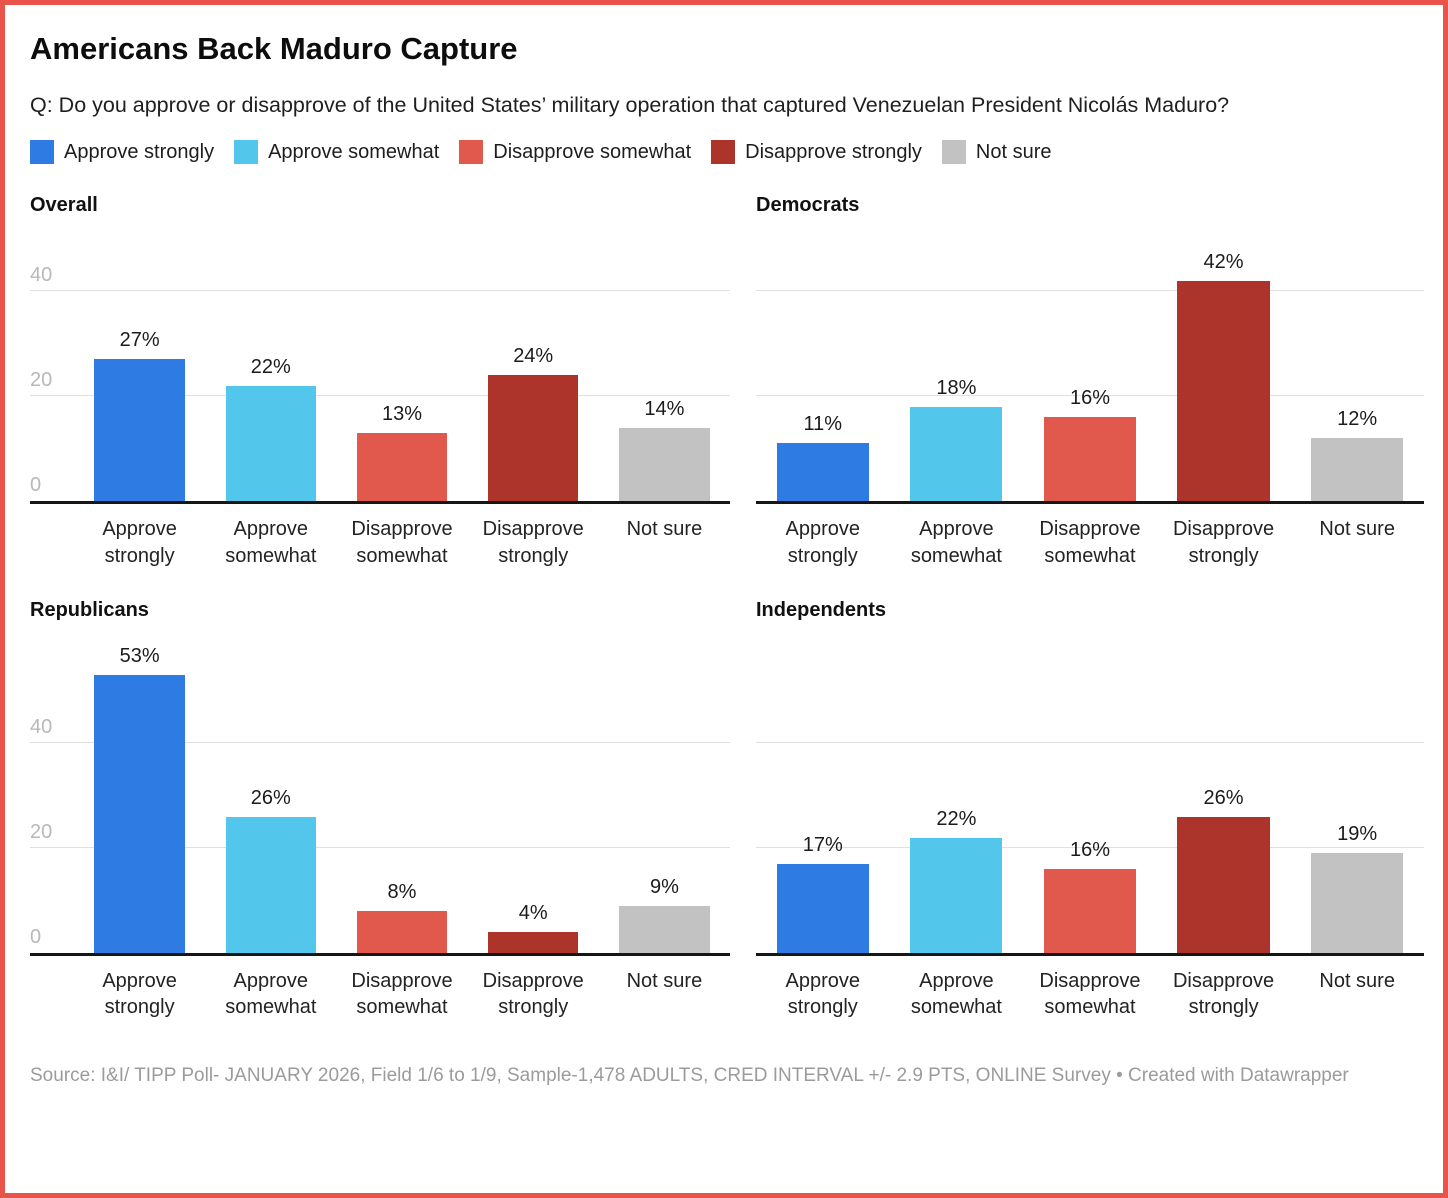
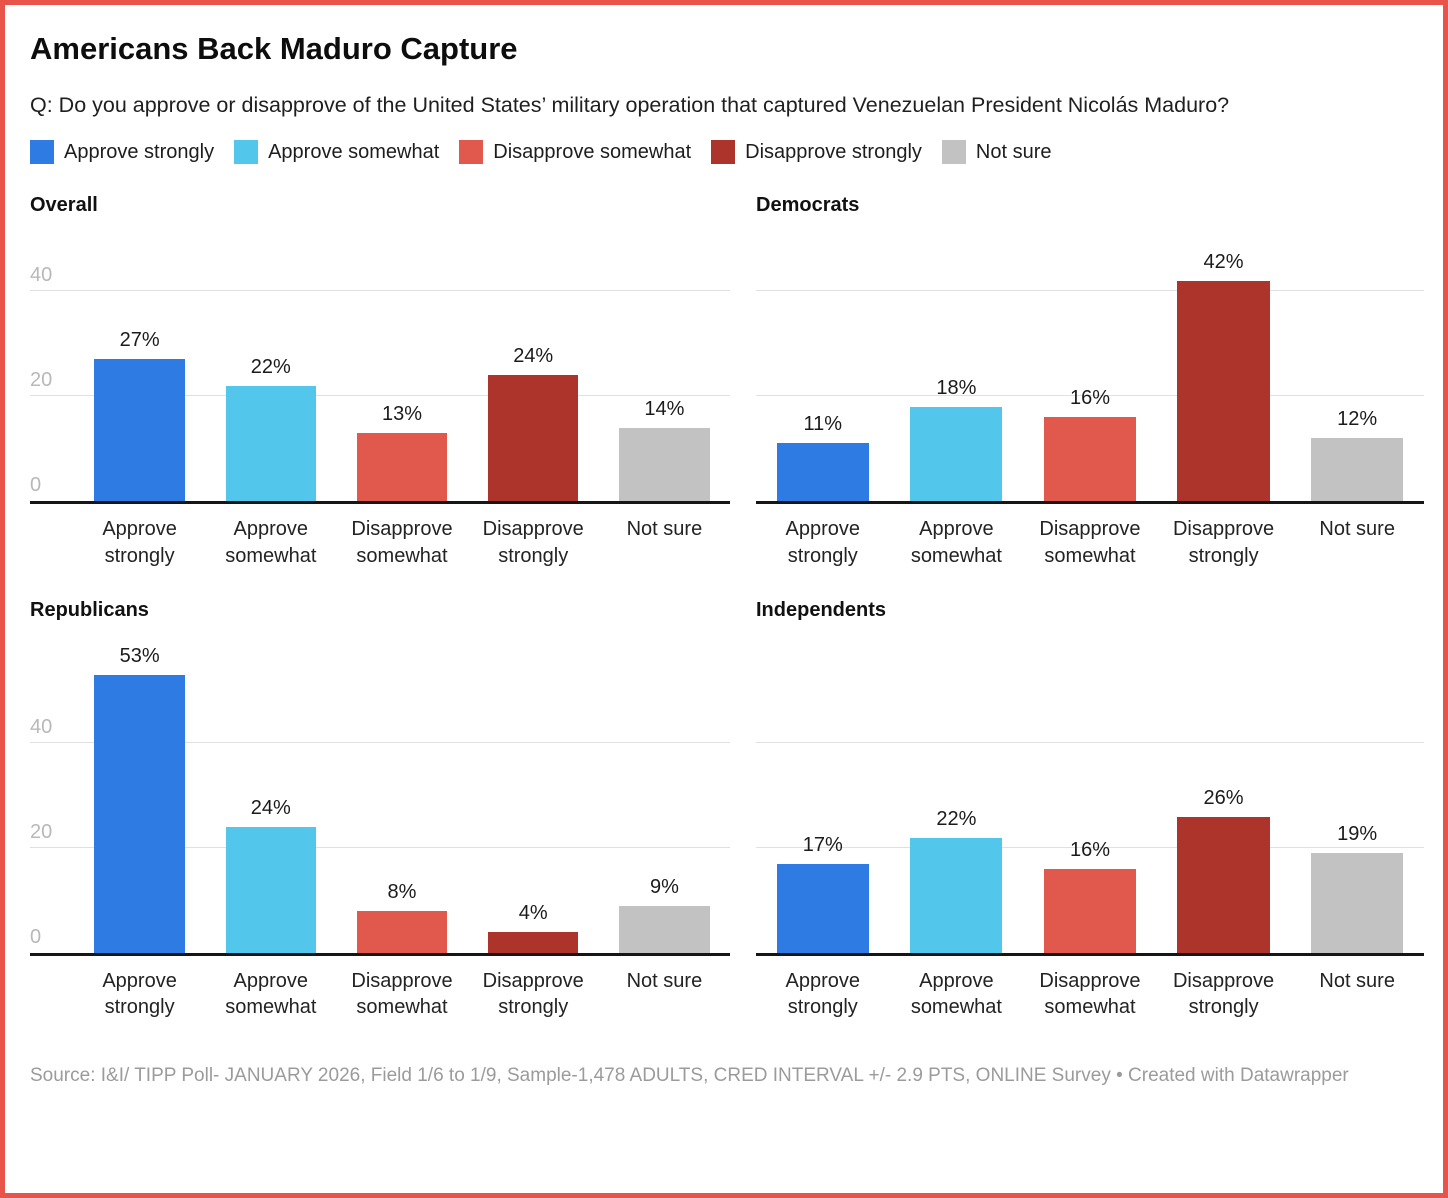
Republicans/Approve somewhat: 26% -> 24%
